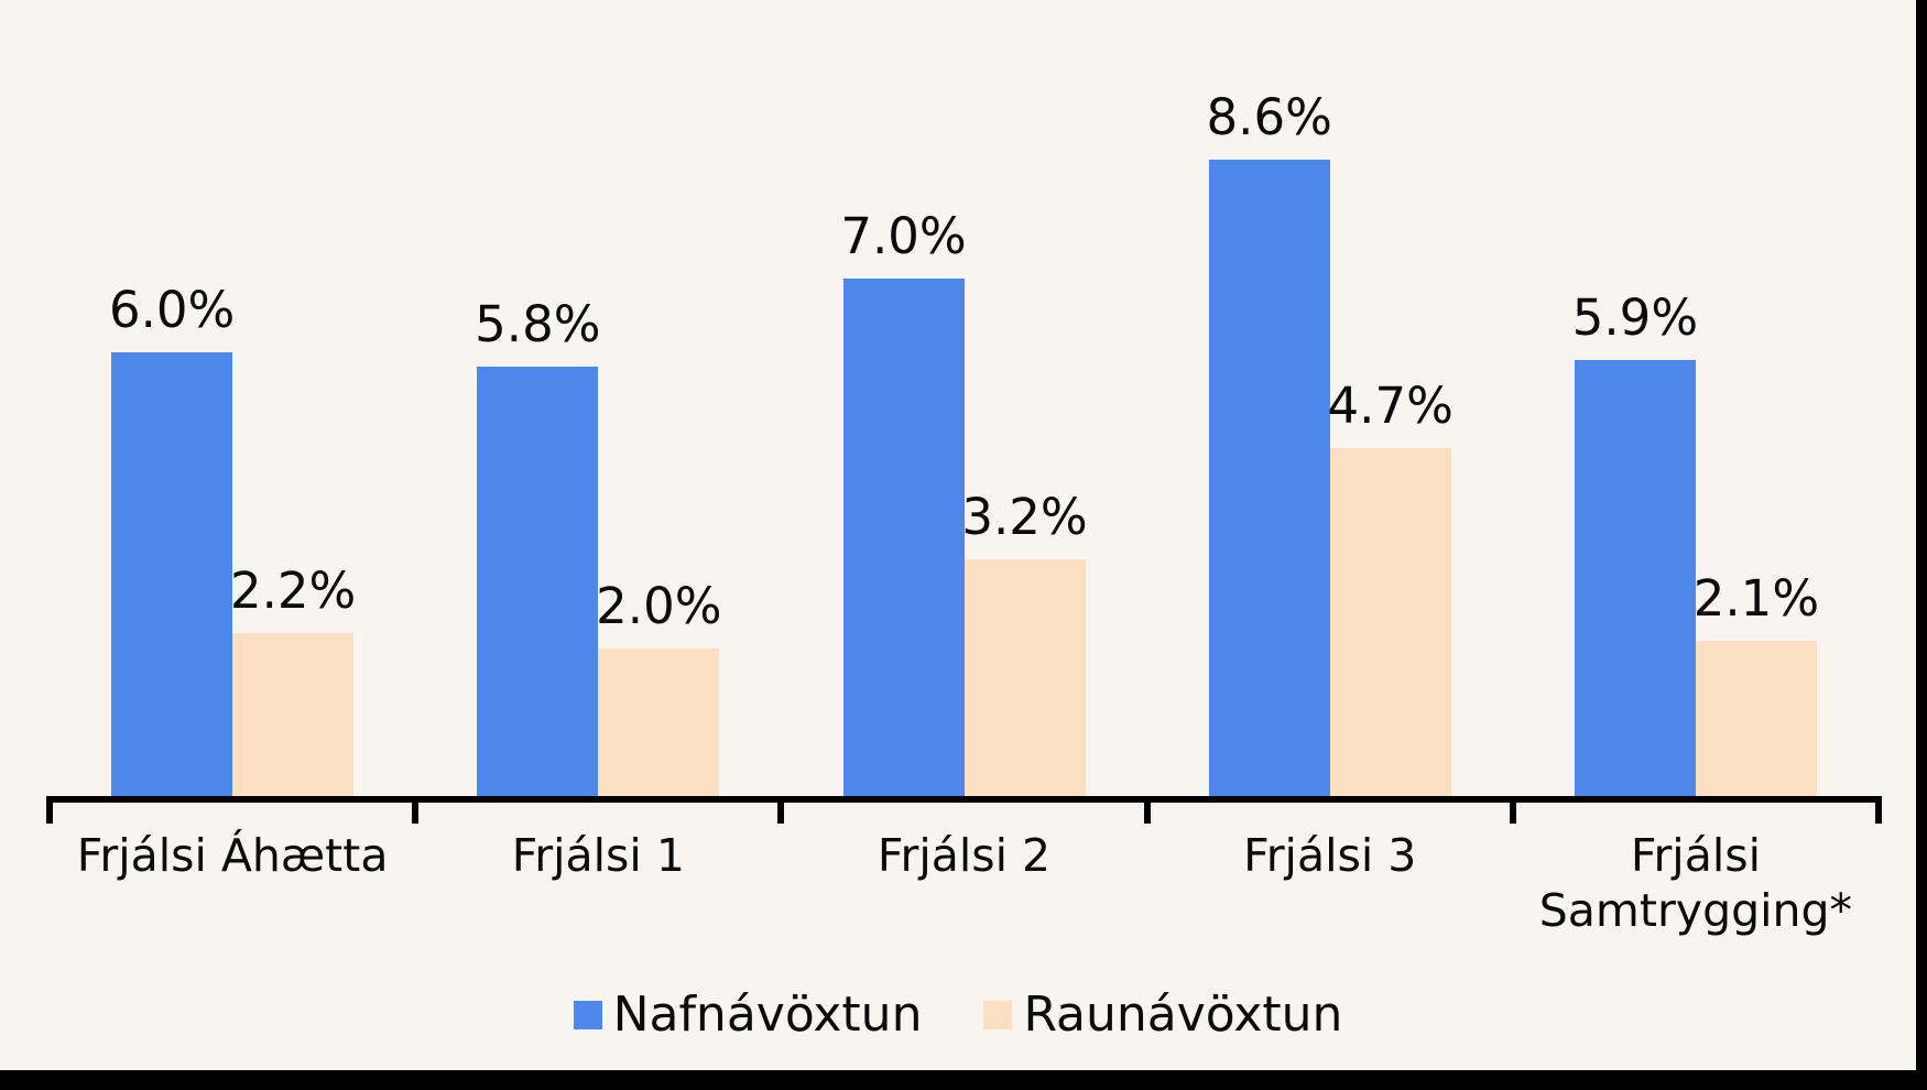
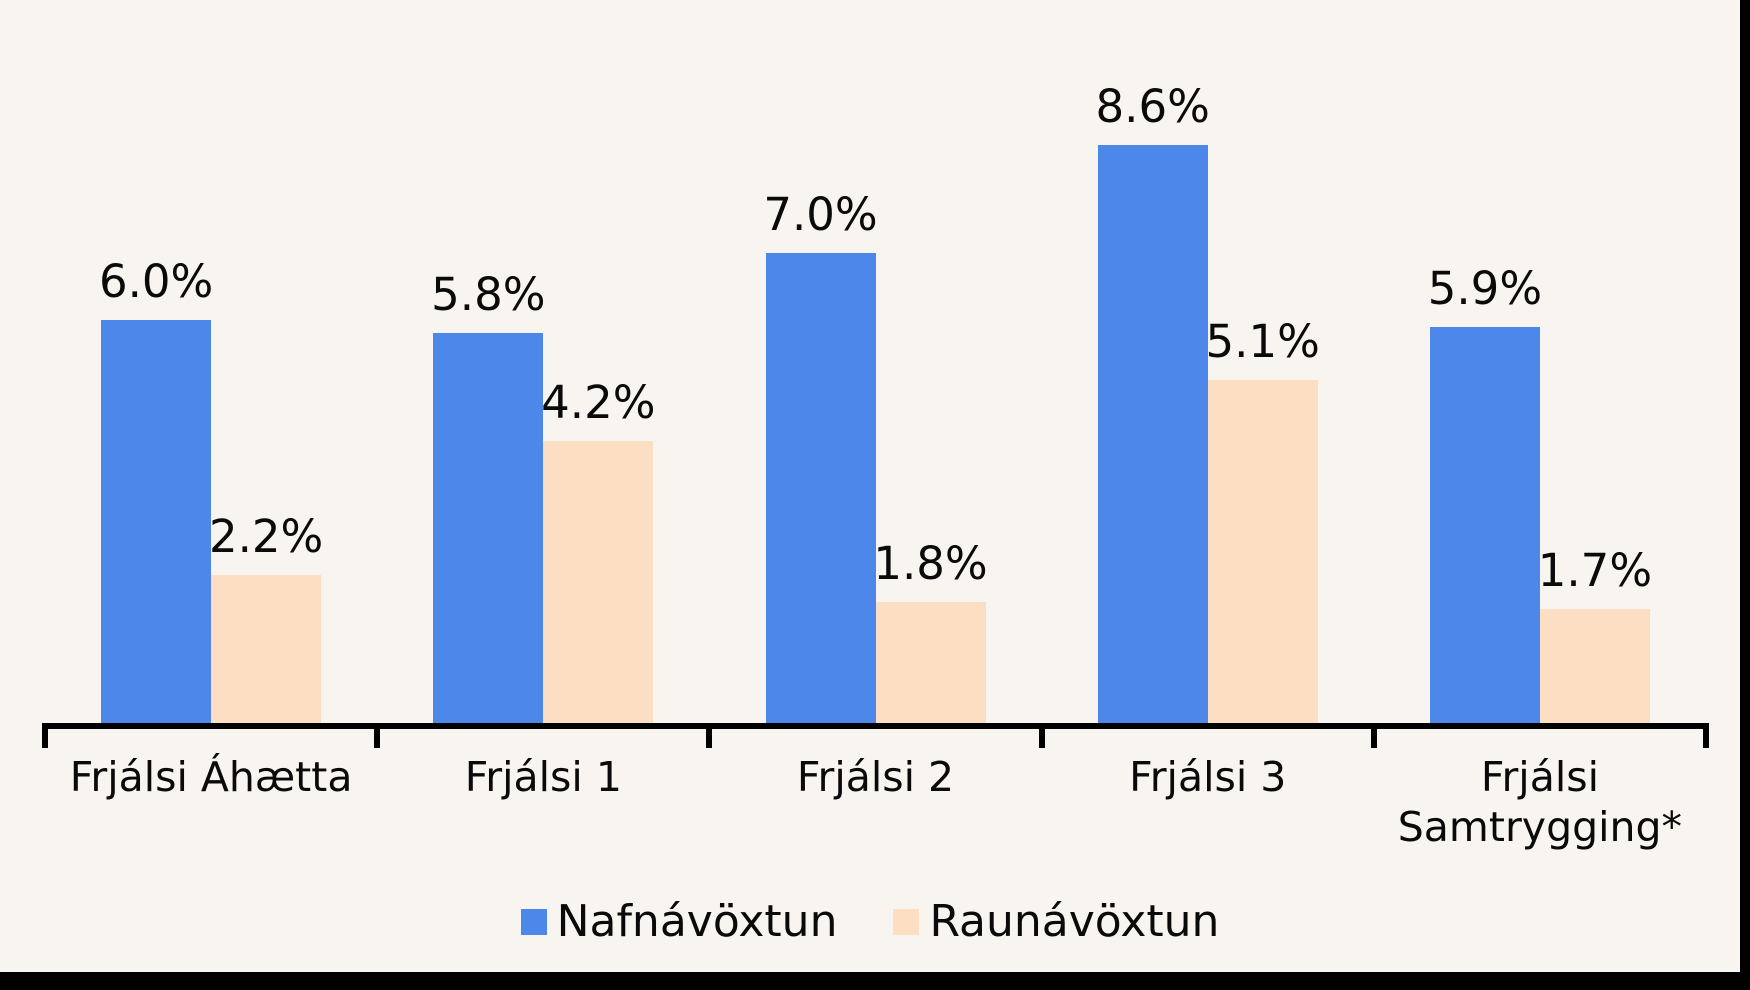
Raunávöxtun/Frjálsi 1: 2.0% -> 4.2%
Raunávöxtun/Frjálsi 2: 3.2% -> 1.8%
Raunávöxtun/Frjálsi 3: 4.7% -> 5.1%
Raunávöxtun/Frjálsi Samtrygging*: 2.1% -> 1.7%
